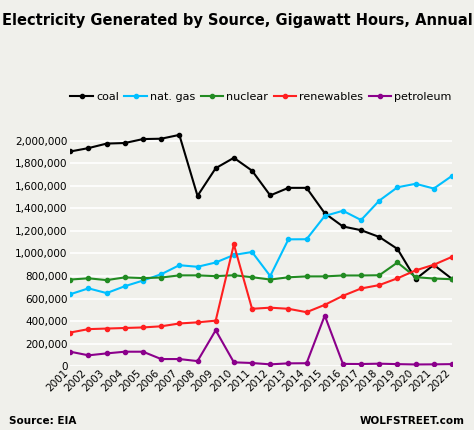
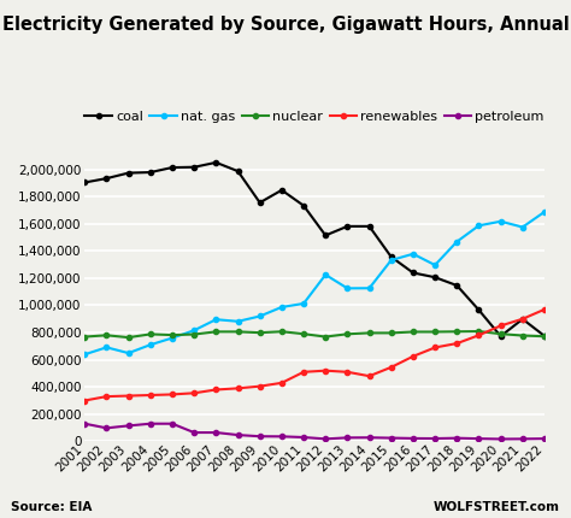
coal/2008: 1,510,000 -> 1,990,000
petroleum/2009: 320,000 -> 40,000
renewables/2010: 1,080,000 -> 430,000
nat. gas/2012: 800,000 -> 1,220,000
petroleum/2015: 450,000 -> 20,000
coal/2019: 1,040,000 -> 970,000
nuclear/2019: 920,000 -> 810,000
